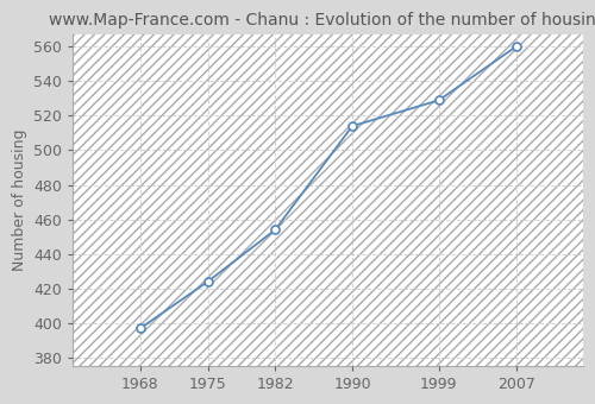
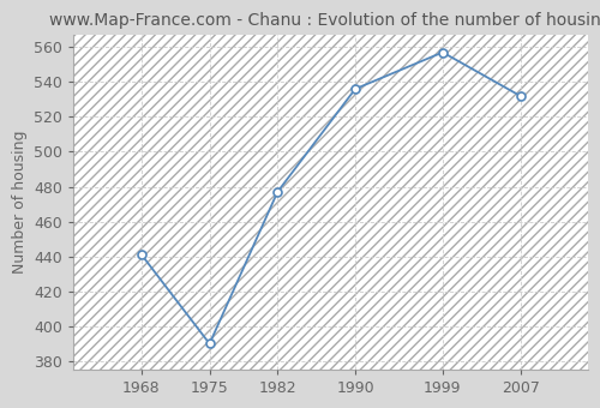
1968: 397 -> 441
1975: 424 -> 390
1982: 454 -> 477
1990: 514 -> 536
1999: 529 -> 557
2007: 560 -> 532
